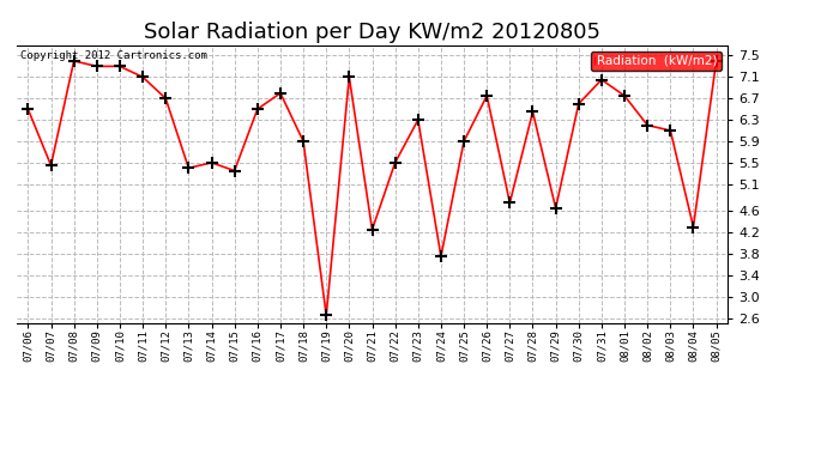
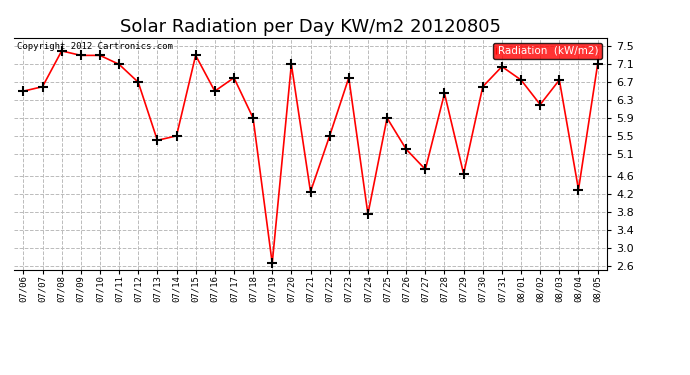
07/07: 5.45 -> 6.60
07/15: 5.35 -> 7.30
07/23: 6.30 -> 6.80
07/26: 6.75 -> 5.20
08/03: 6.10 -> 6.75
08/05: 7.40 -> 7.10
